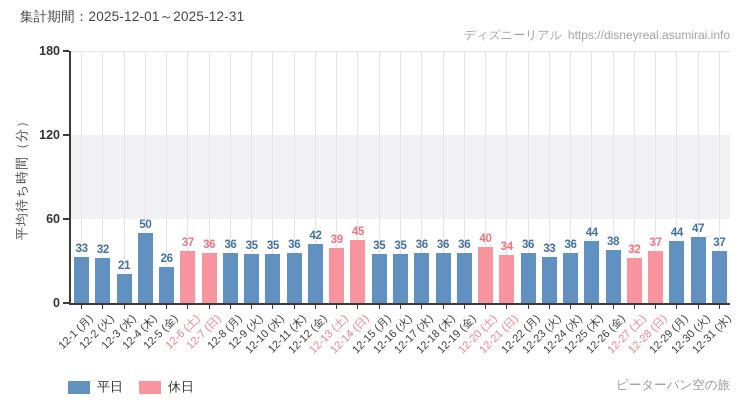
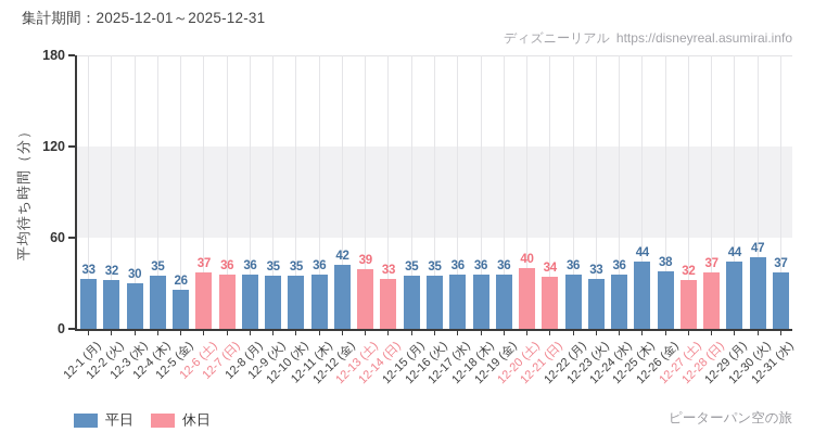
12-3 (水): 21 -> 30
12-4 (木): 50 -> 35
12-14 (日): 45 -> 33
